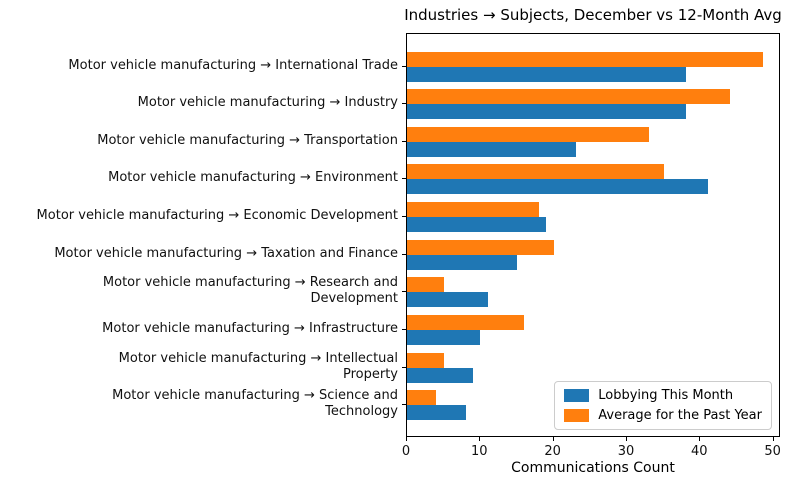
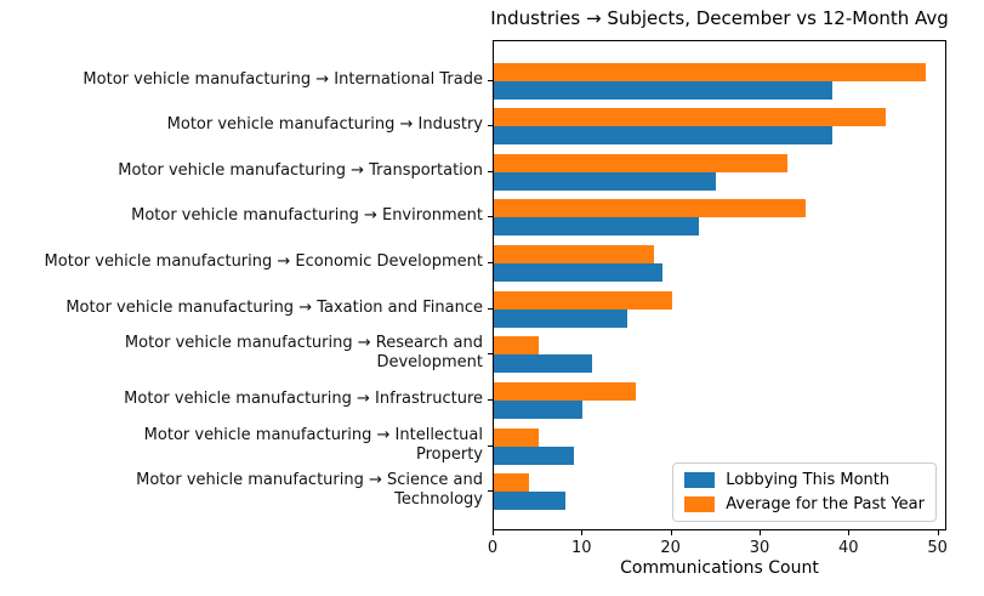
Lobbying This Month/Motor vehicle manufacturing → Transportation: 23 -> 25
Lobbying This Month/Motor vehicle manufacturing → Environment: 41 -> 23
